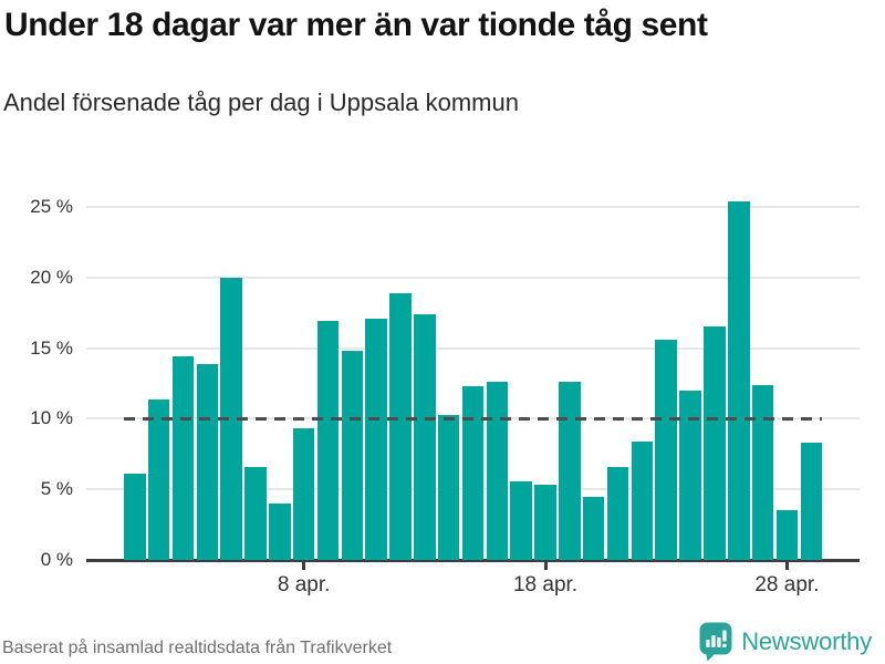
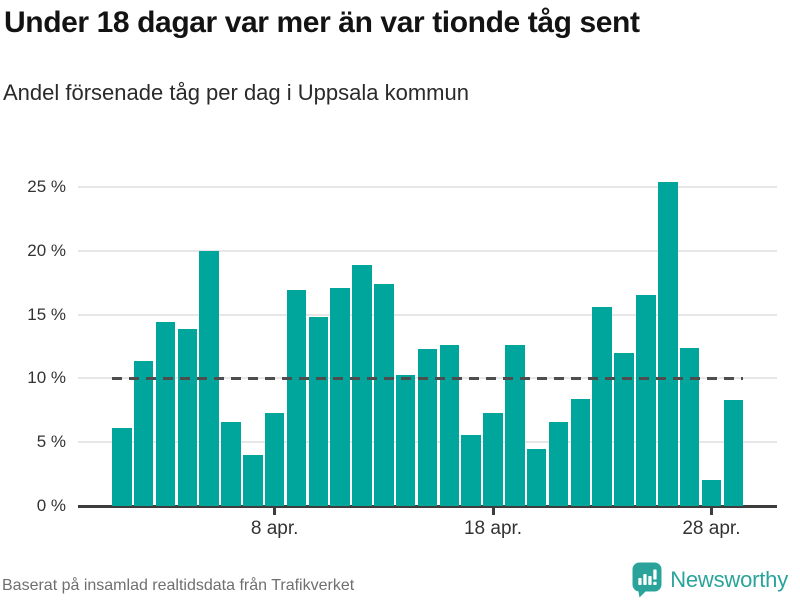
8 apr.: 9.3% -> 7.3%
18 apr.: 5.3% -> 7.3%
28 apr.: 3.5% -> 2.0%
